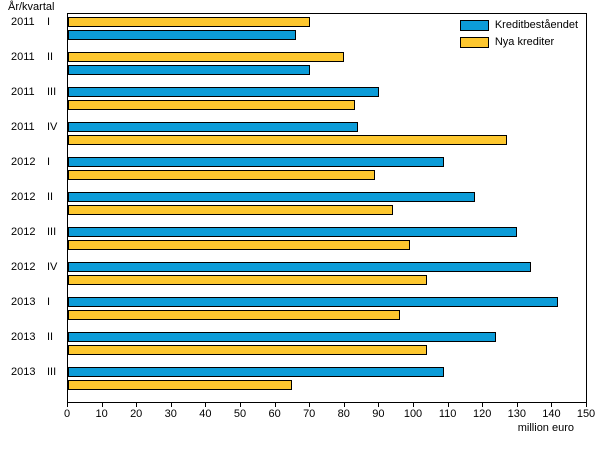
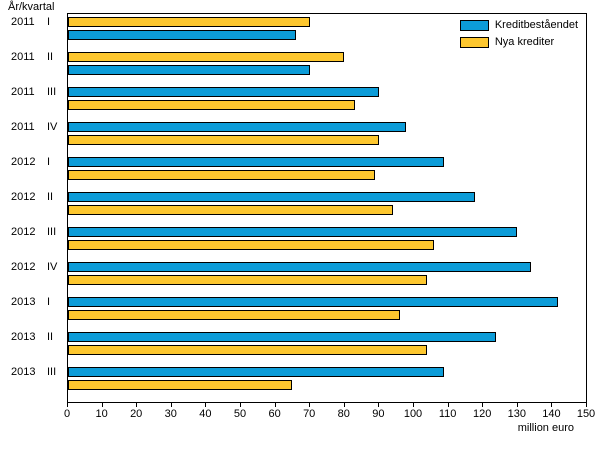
Kreditbeståendet/2011 IV: 84 -> 98
Nya krediter/2011 IV: 127 -> 90
Nya krediter/2012 III: 99 -> 106
